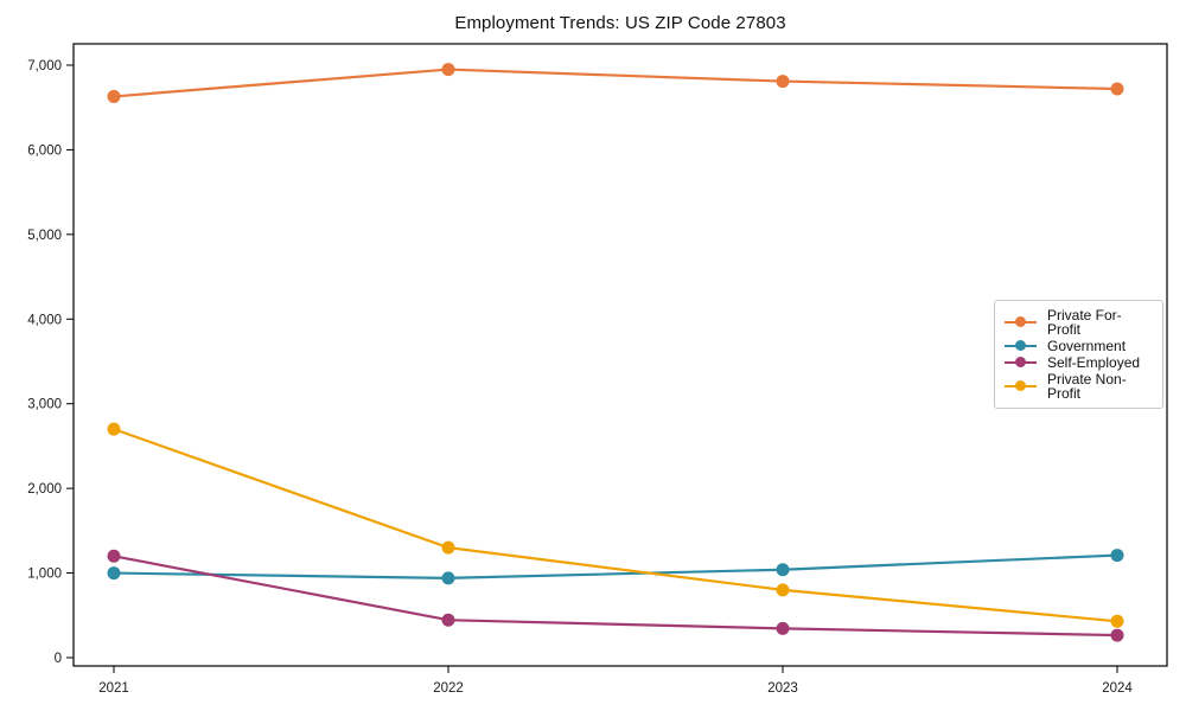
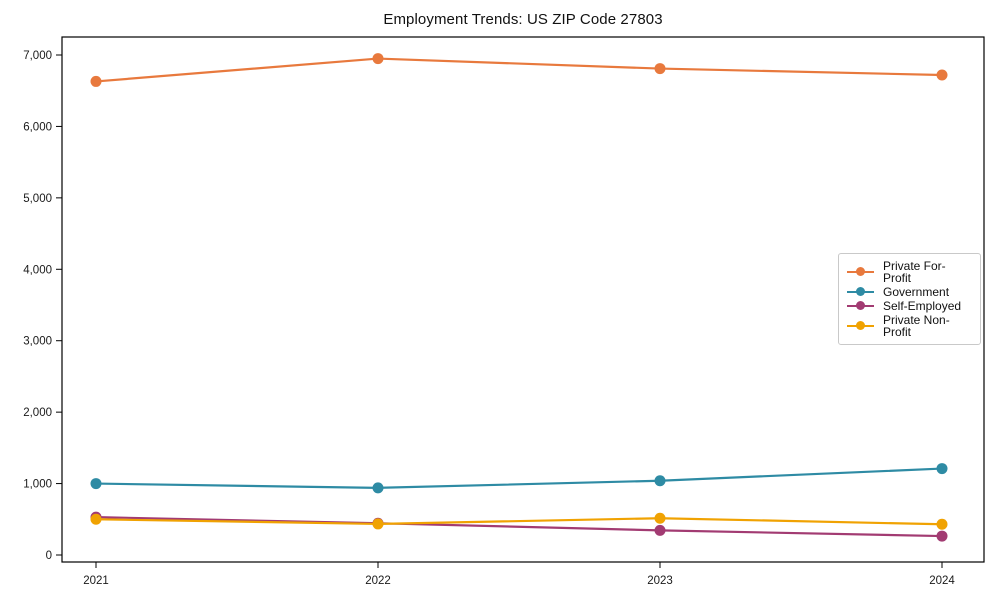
Self-Employed/2021: 1200 -> 500
Private Non-Profit/2021: 2700 -> 500
Private Non-Profit/2022: 1300 -> 400
Private Non-Profit/2023: 800 -> 500
